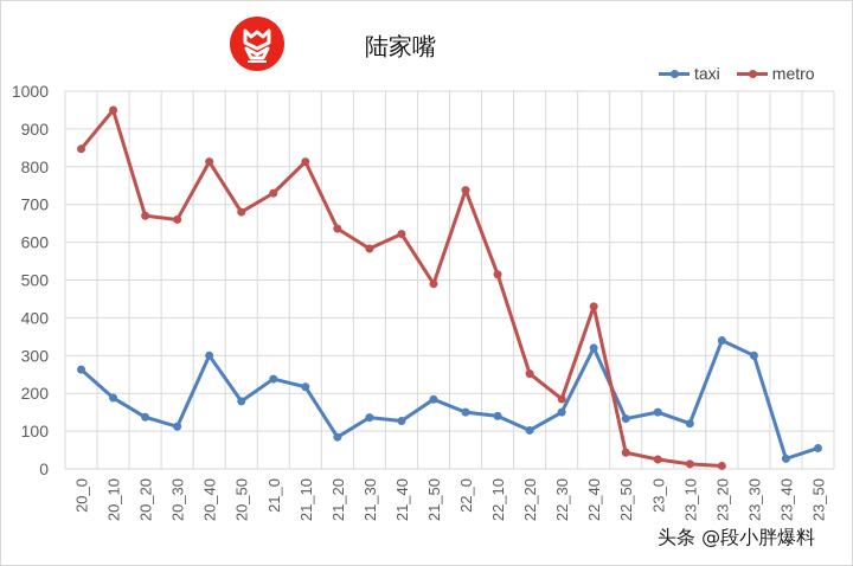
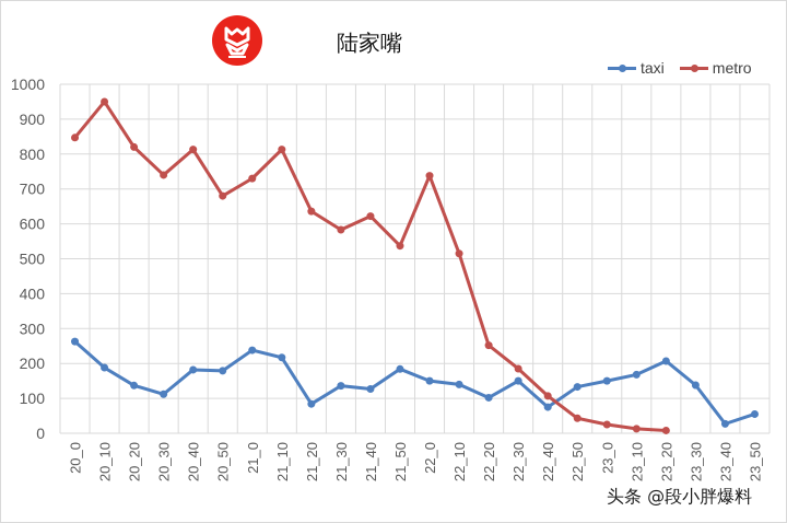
metro/20_20: 670 -> 820
metro/20_30: 660 -> 740
taxi/20_40: 300 -> 180
metro/21_50: 490 -> 540
taxi/22_40: 320 -> 80
metro/22_40: 430 -> 110
taxi/23_10: 120 -> 170
taxi/23_20: 340 -> 210
taxi/23_30: 300 -> 140
